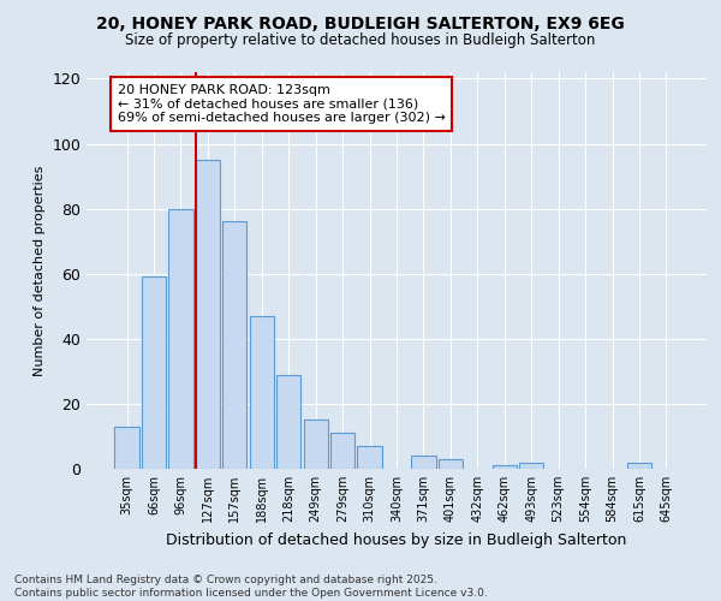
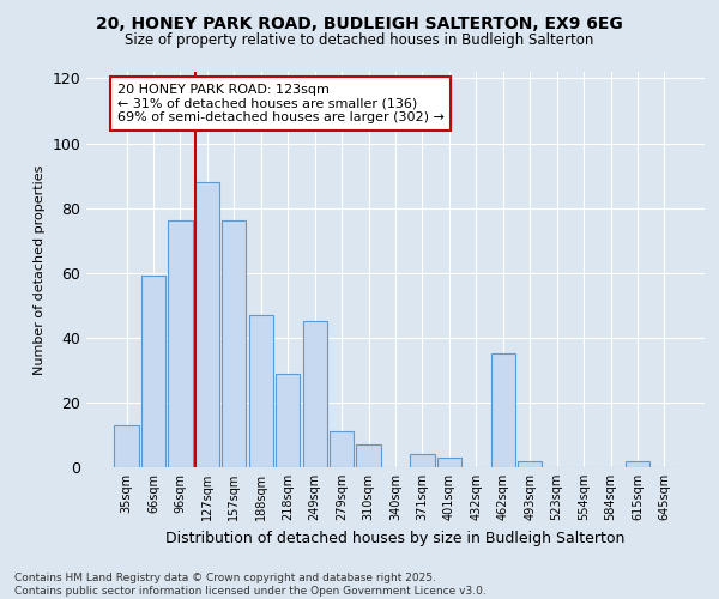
96sqm: 80 -> 76
127sqm: 95 -> 88
249sqm: 15 -> 45
462sqm: 1 -> 35
